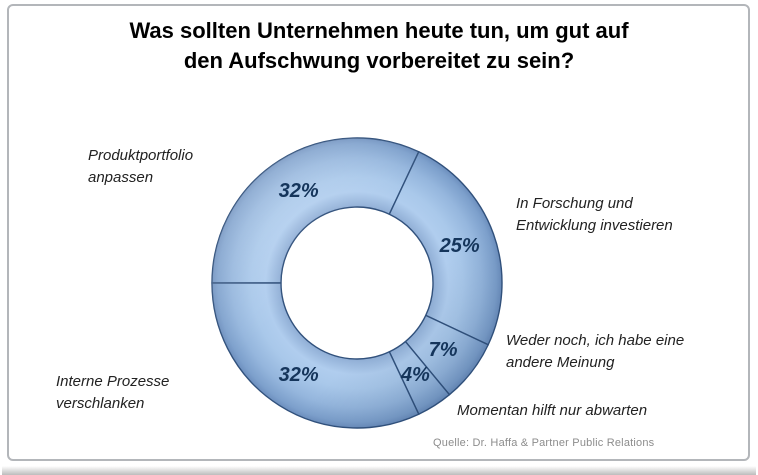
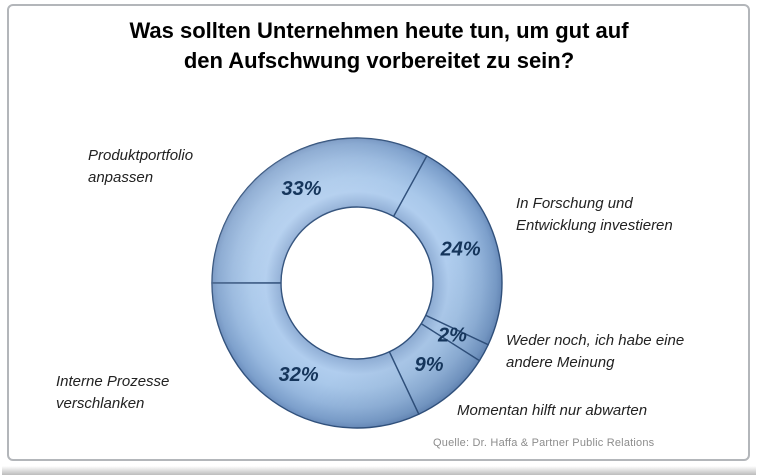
Produktportfolio anpassen: 32% -> 33%
In Forschung und Entwicklung investieren: 25% -> 24%
Weder noch, ich habe eine andere Meinung: 7% -> 2%
Momentan hilft nur abwarten: 4% -> 9%
